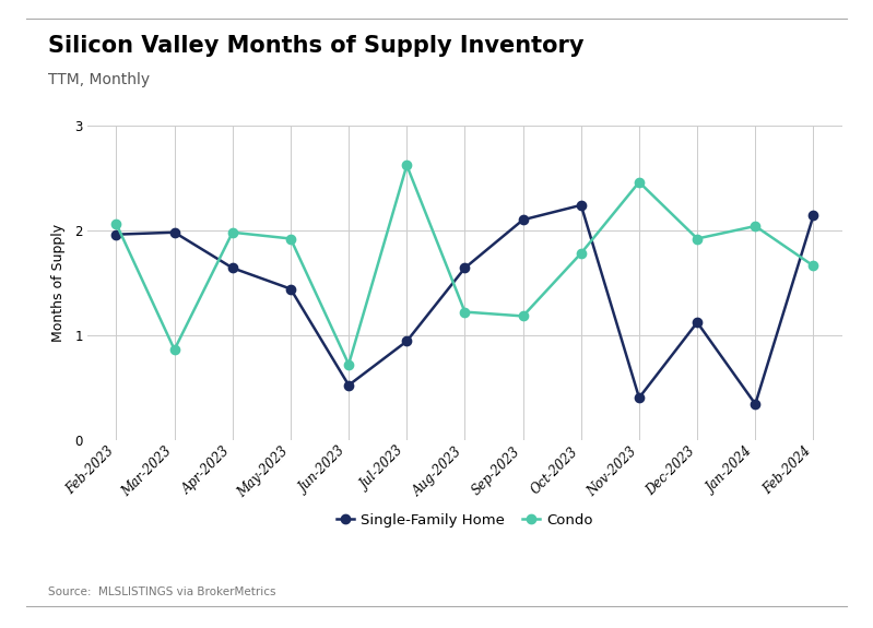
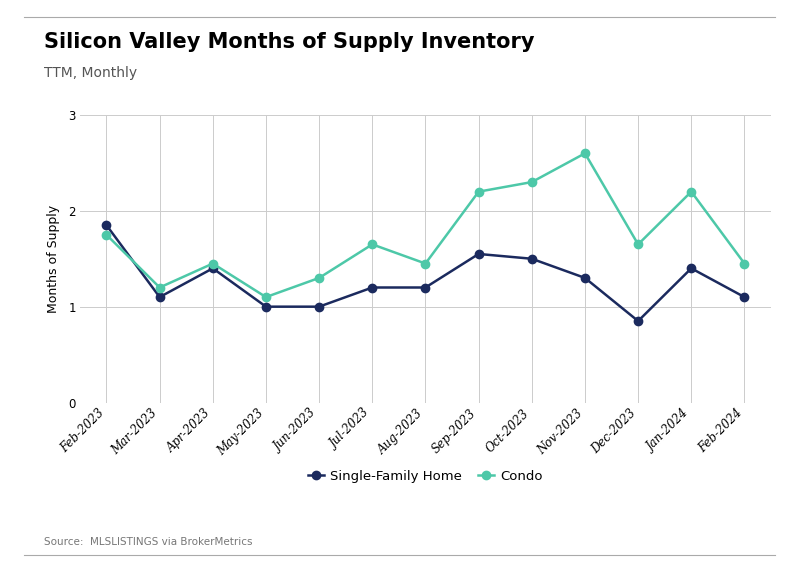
Single-Family Home/Feb-2023: 1.96 -> 1.85
Condo/Feb-2023: 2.06 -> 1.75
Single-Family Home/Mar-2023: 1.98 -> 1.10
Condo/Mar-2023: 0.86 -> 1.20
Single-Family Home/Apr-2023: 1.64 -> 1.40
Condo/Apr-2023: 1.98 -> 1.45
Single-Family Home/May-2023: 1.44 -> 1.00
Condo/May-2023: 1.92 -> 1.10
Single-Family Home/Jun-2023: 0.52 -> 1.00
Condo/Jun-2023: 0.72 -> 1.30
Single-Family Home/Jul-2023: 0.94 -> 1.20
Condo/Jul-2023: 2.62 -> 1.65
Single-Family Home/Aug-2023: 1.64 -> 1.20
Condo/Aug-2023: 1.22 -> 1.45
Single-Family Home/Sep-2023: 2.10 -> 1.55
Condo/Sep-2023: 1.18 -> 2.20
Single-Family Home/Oct-2023: 2.24 -> 1.50
Condo/Oct-2023: 1.78 -> 2.30
Single-Family Home/Nov-2023: 0.40 -> 1.30
Condo/Nov-2023: 2.46 -> 2.60
Single-Family Home/Dec-2023: 1.12 -> 0.85
Condo/Dec-2023: 1.92 -> 1.65
Single-Family Home/Jan-2024: 0.34 -> 1.40
Condo/Jan-2024: 2.04 -> 2.20
Single-Family Home/Feb-2024: 2.14 -> 1.10
Condo/Feb-2024: 1.66 -> 1.45
